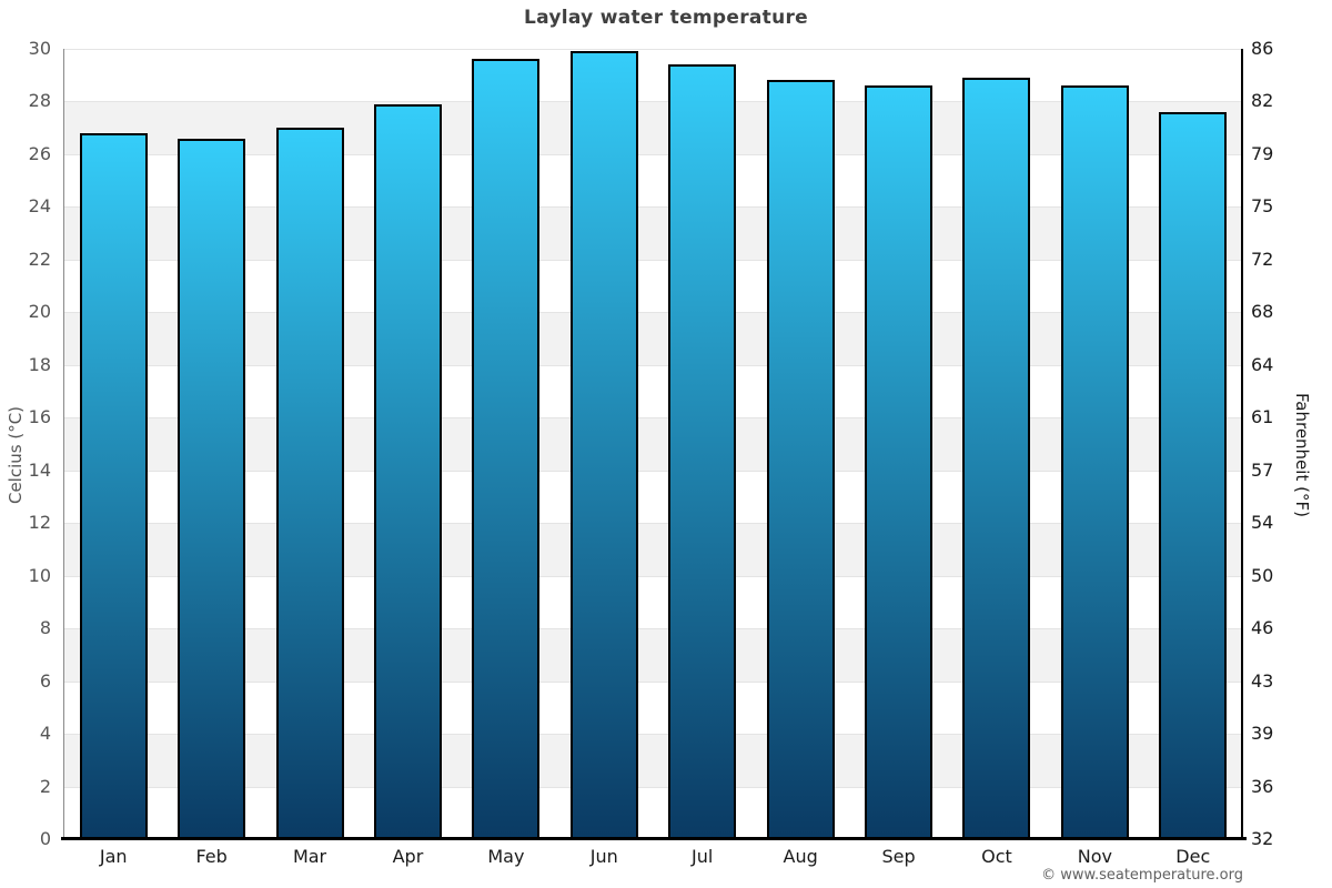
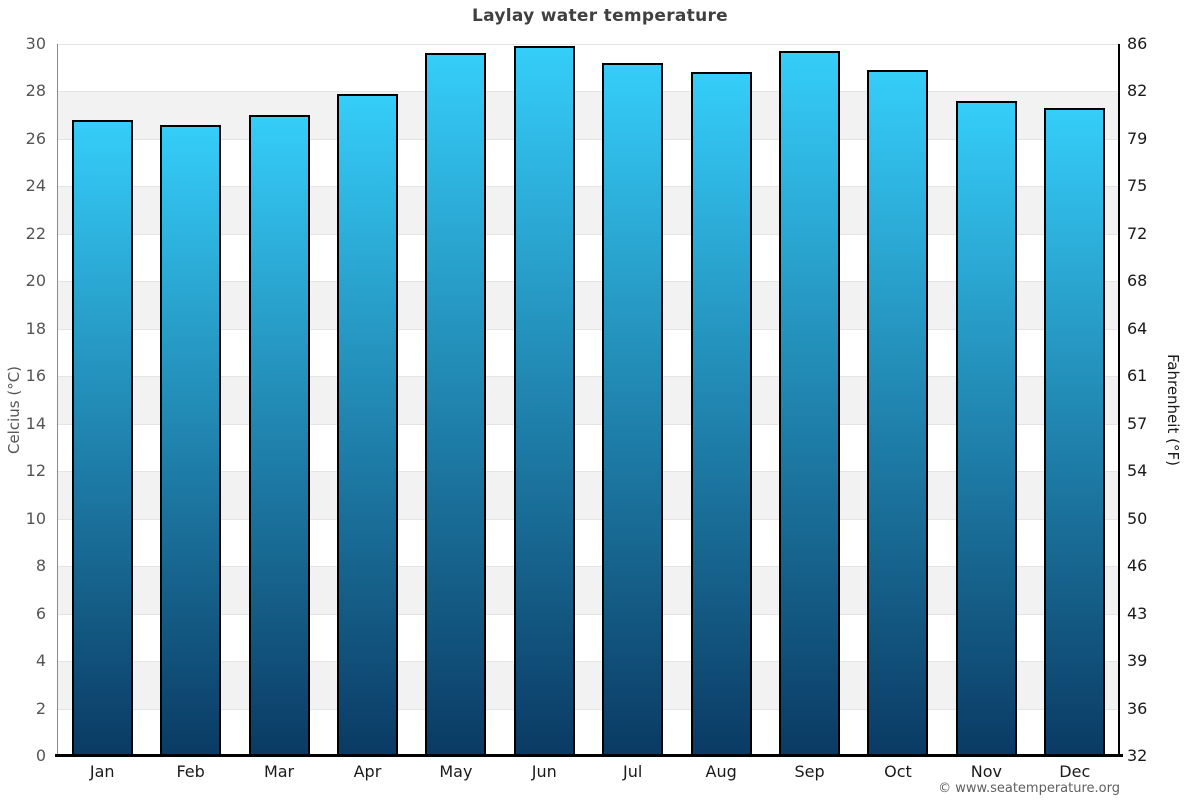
Jul: 29.4 -> 29.2
Sep: 28.6 -> 29.7
Nov: 28.6 -> 27.6
Dec: 27.6 -> 27.3
